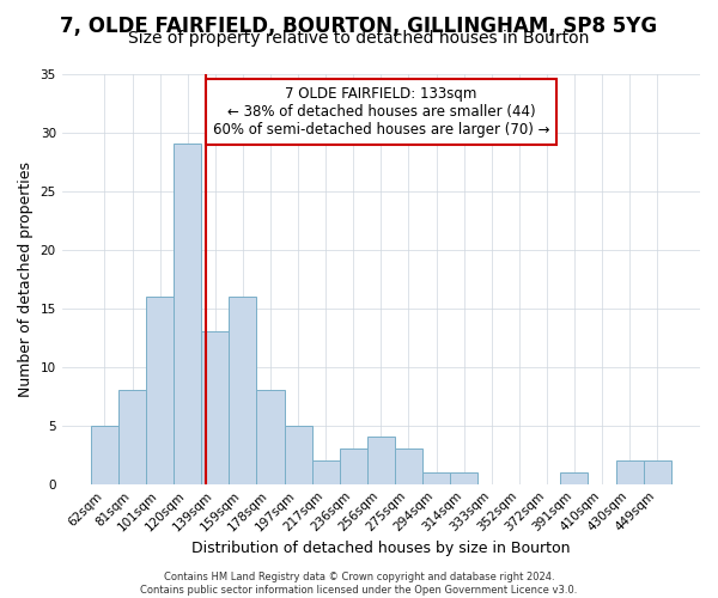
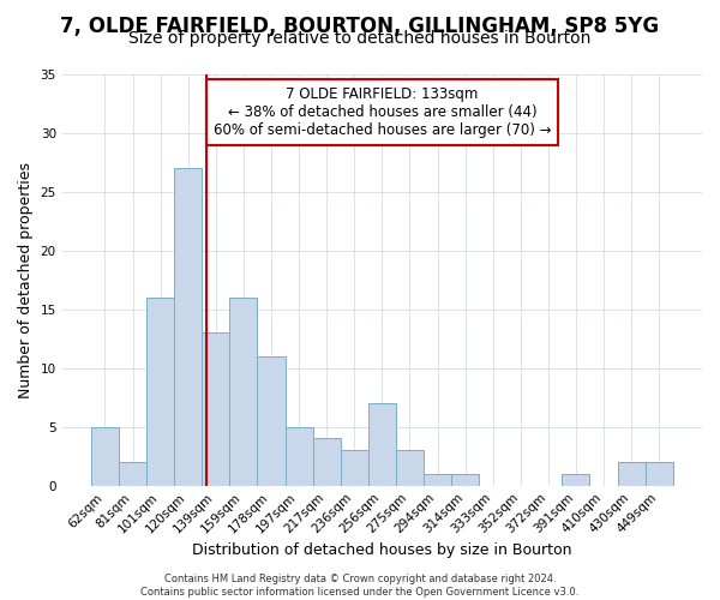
81sqm: 8 -> 2
120sqm: 29 -> 27
178sqm: 8 -> 11
217sqm: 2 -> 4
256sqm: 4 -> 7
